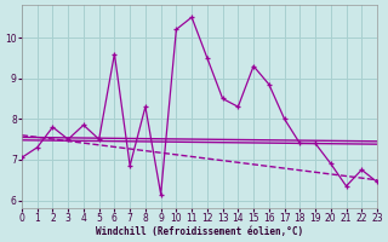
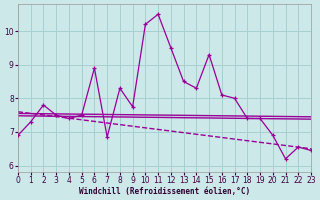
0: 7.05 -> 6.90
4: 7.85 -> 7.40
6: 9.60 -> 8.90
9: 6.15 -> 7.75
16: 8.85 -> 8.10
21: 6.35 -> 6.20
22: 6.75 -> 6.55
